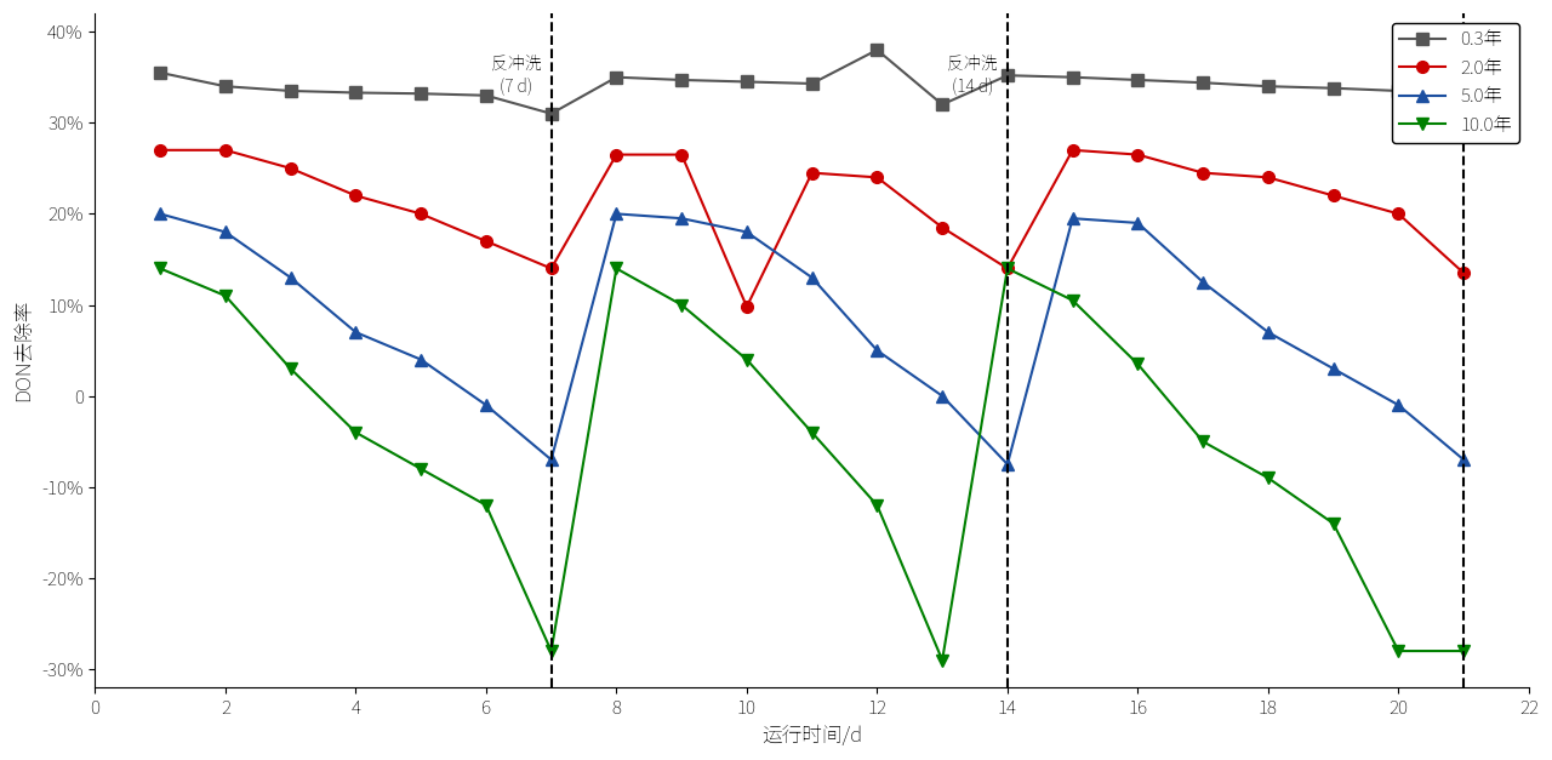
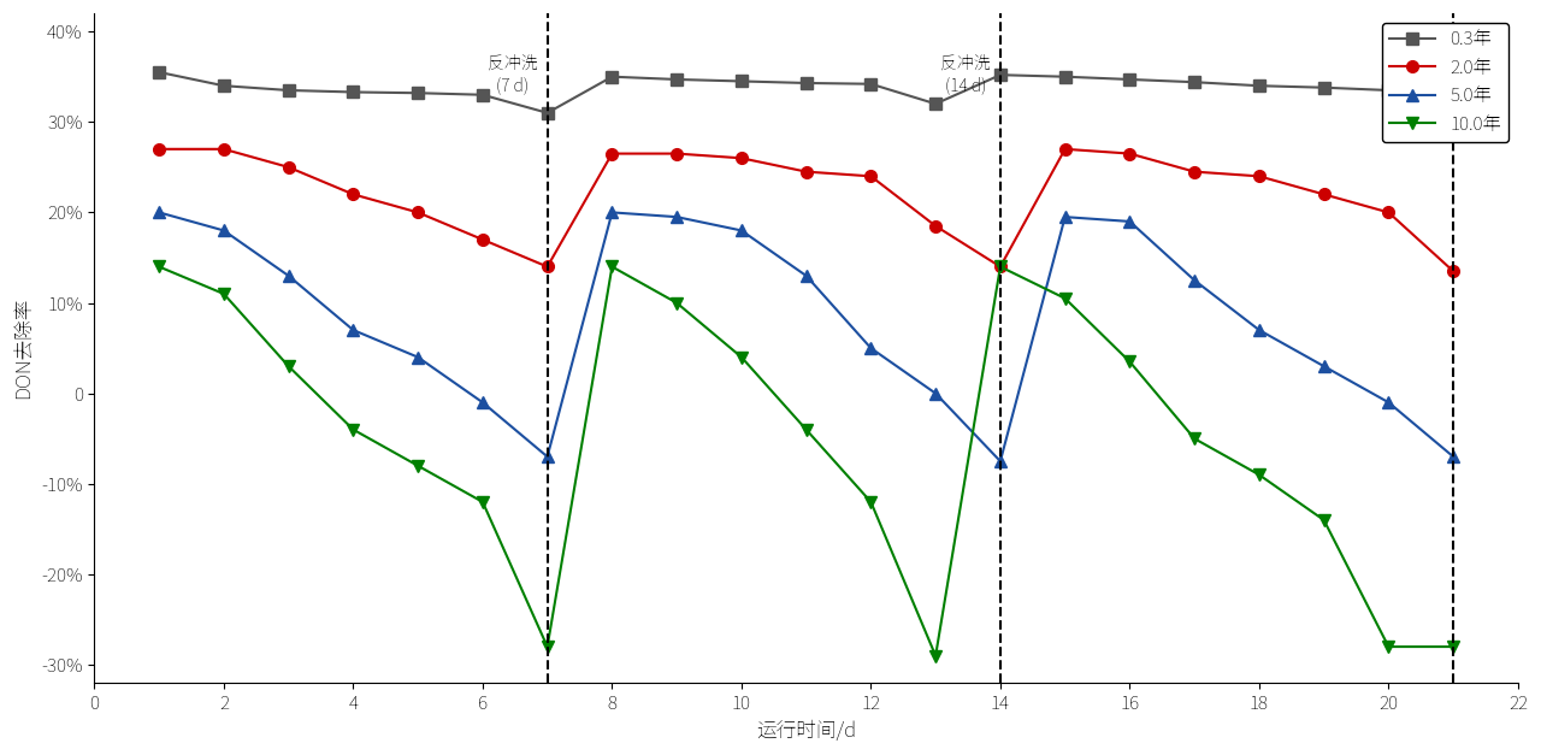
2.0年/10: 9.8% -> 26.0%
0.3年/12: 38.0% -> 34.2%
